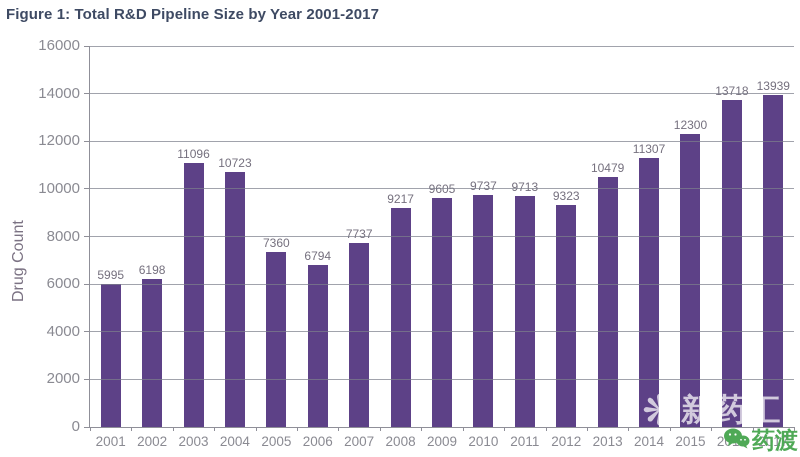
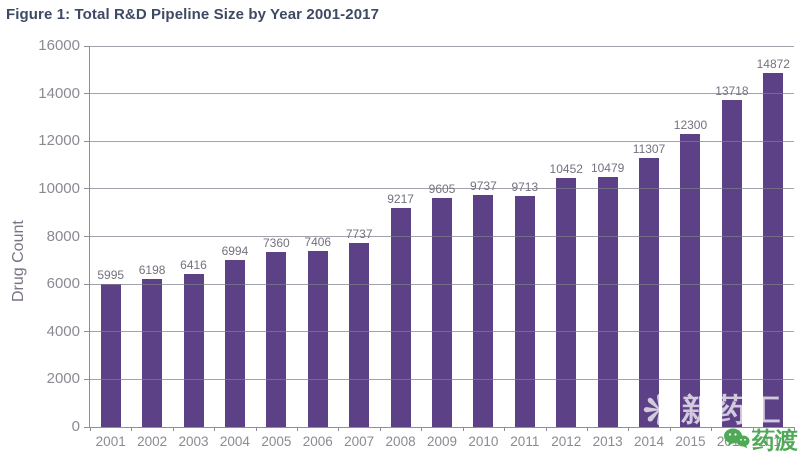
2003: 11096 -> 6416
2004: 10723 -> 6994
2006: 6794 -> 7406
2012: 9323 -> 10452
2017: 13939 -> 14872
